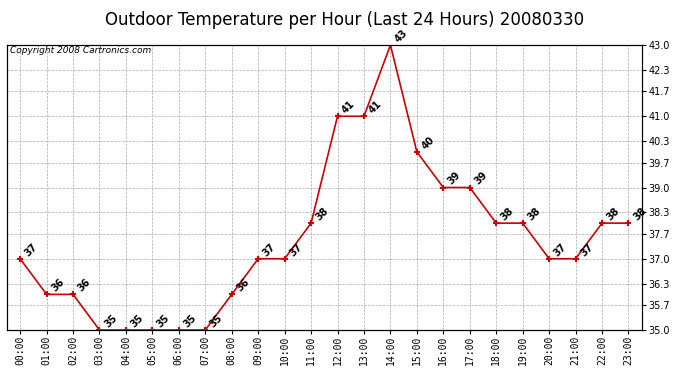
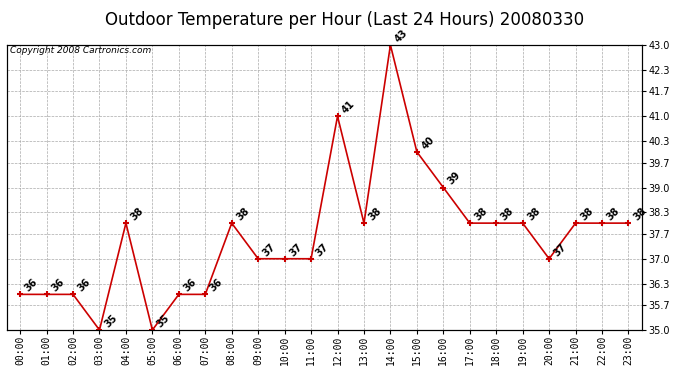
00:00: 37 -> 36
04:00: 35 -> 38
06:00: 35 -> 36
07:00: 35 -> 36
08:00: 36 -> 38
11:00: 38 -> 37
13:00: 41 -> 38
17:00: 39 -> 38
21:00: 37 -> 38
